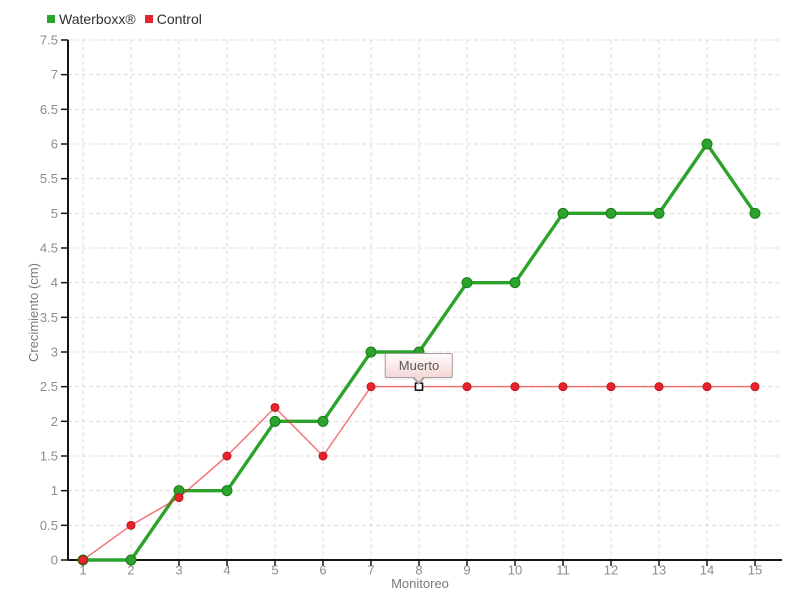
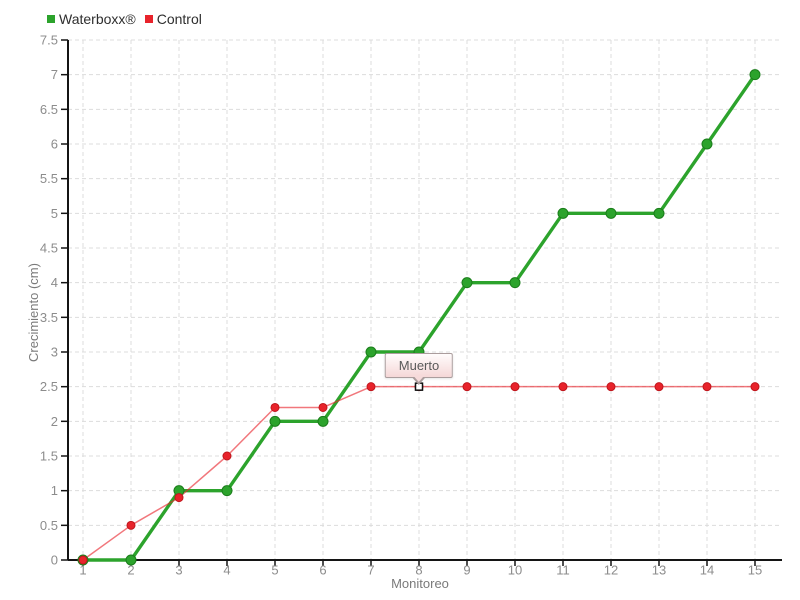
Control/6: 1.5 -> 2.2
Waterboxx®/15: 5 -> 7
